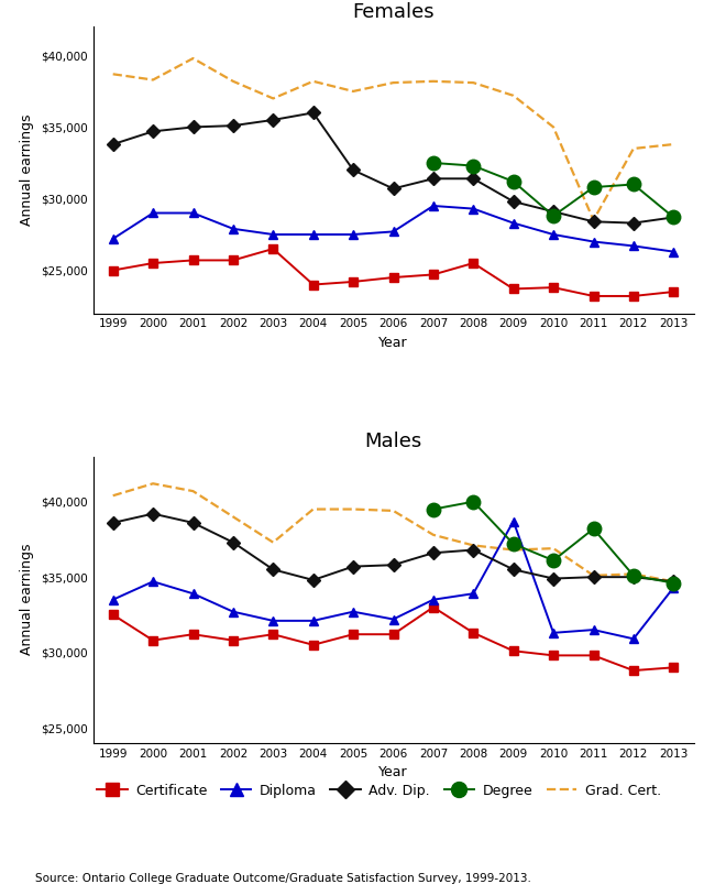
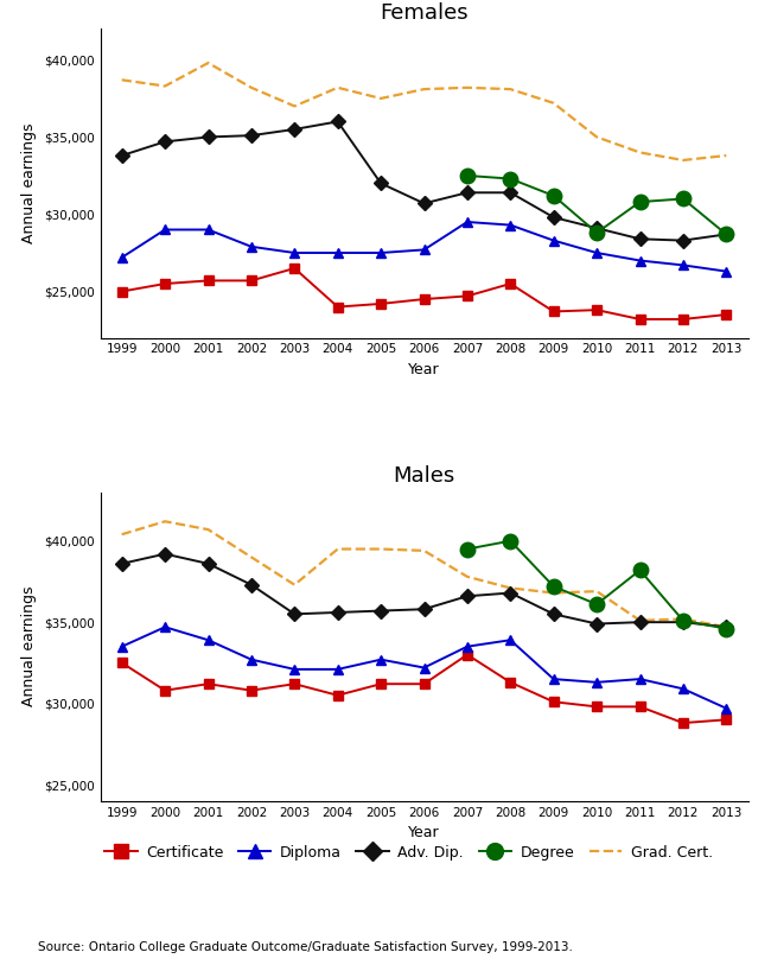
Females/Grad. Cert./2011: $28,500 -> $34,000
Males/Adv. Dip./2004: $34,800 -> $35,600
Males/Diploma/2009: $38,700 -> $31,500
Males/Diploma/2013: $34,300 -> $29,700
